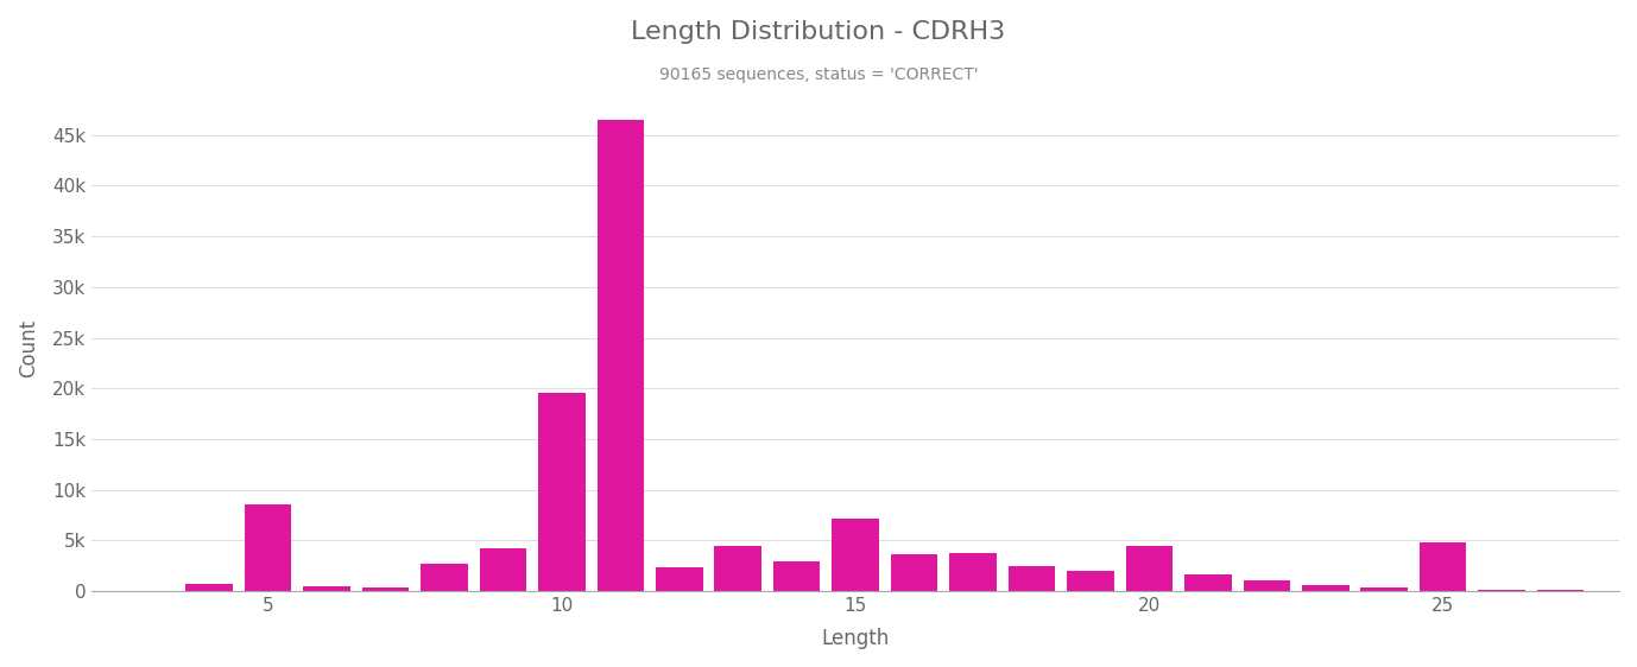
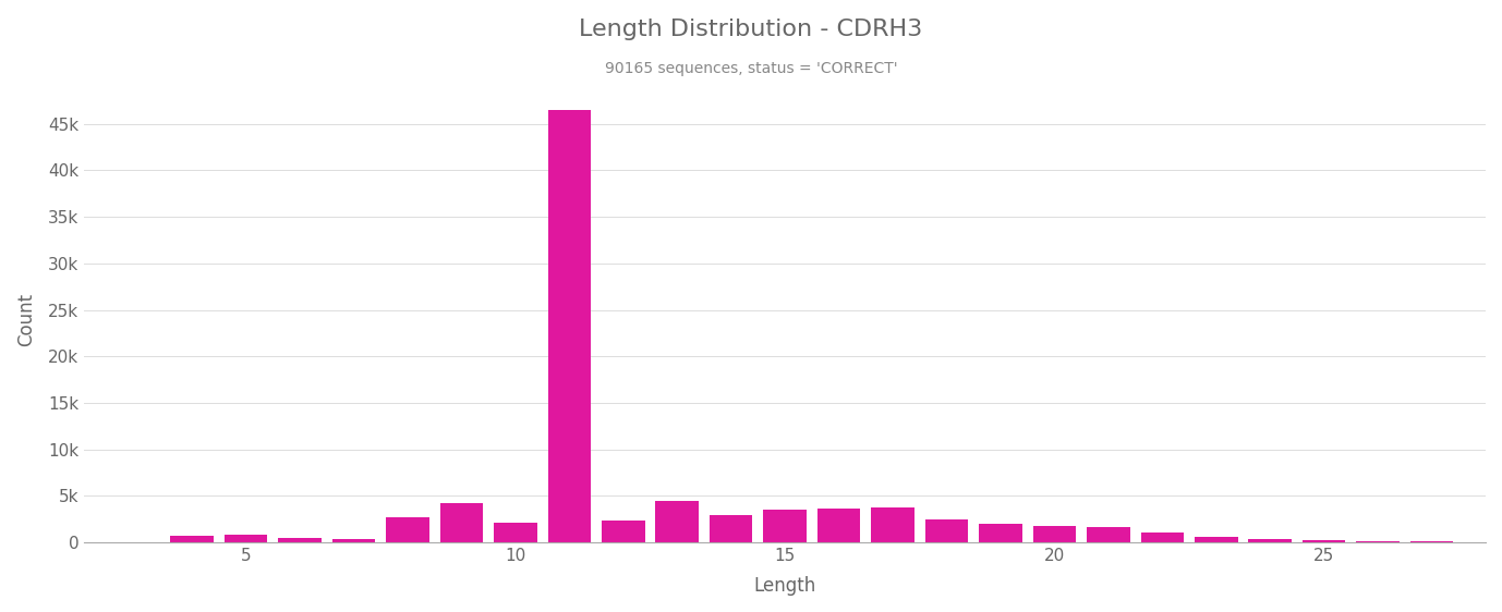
5: 8.6k -> 0.8k
10: 19.6k -> 2.1k
15: 7.2k -> 3.5k
20: 4.4k -> 1.8k
25: 4.8k -> 0.2k
